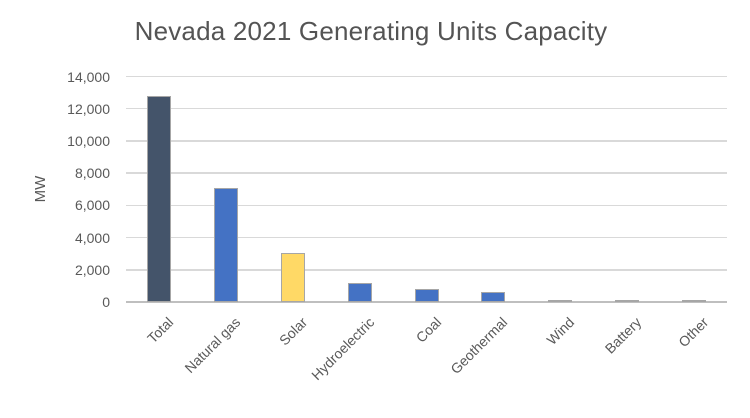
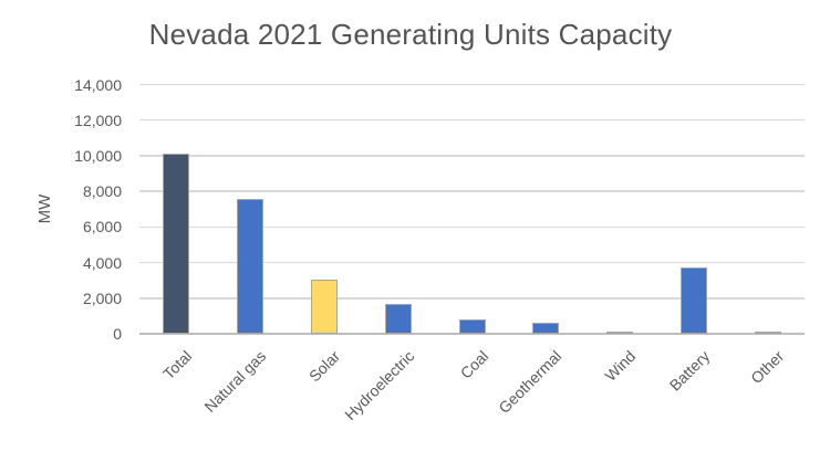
Total: 12800 -> 10100
Natural gas: 7100 -> 7600
Hydroelectric: 1200 -> 1700
Battery: 200 -> 3700
